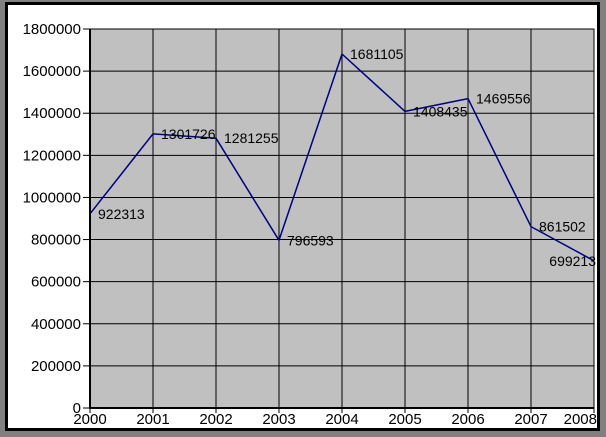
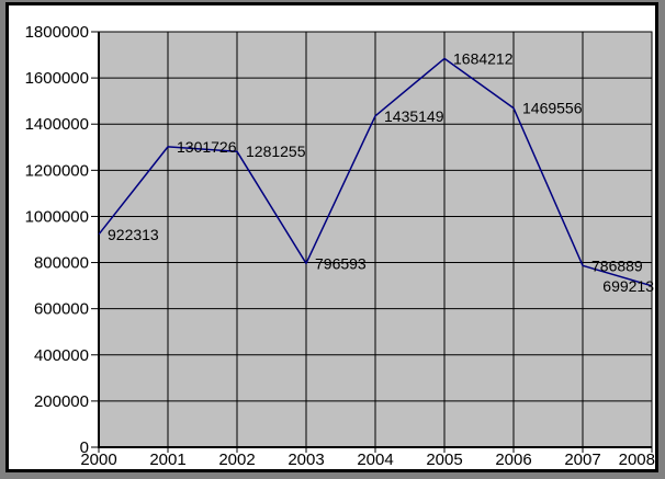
2004: 1681105 -> 1435149
2005: 1408435 -> 1684212
2007: 861502 -> 786889
